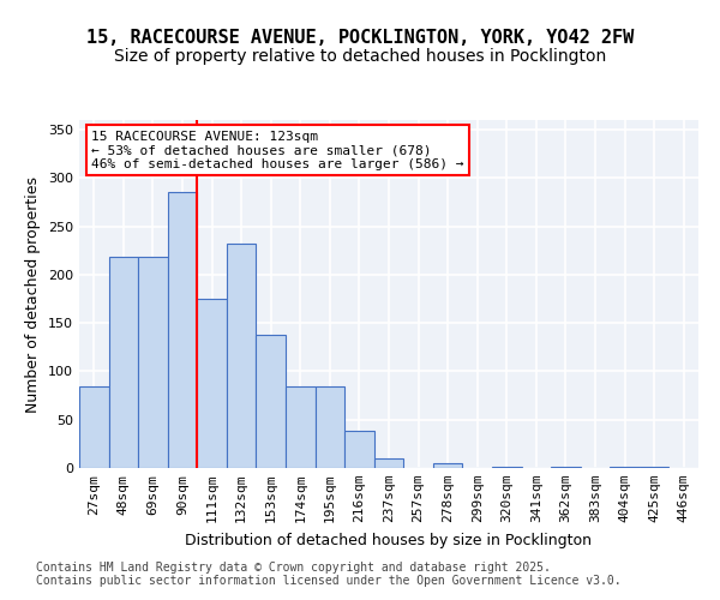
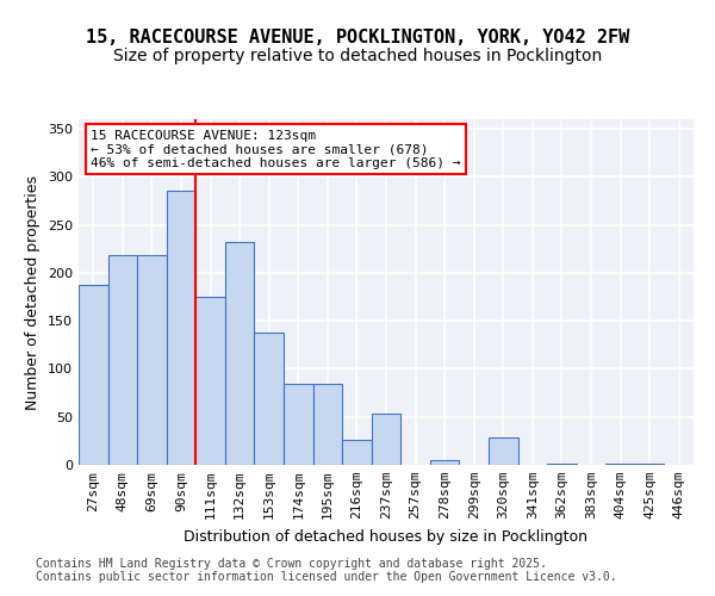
27sqm: 85 -> 188
216sqm: 38 -> 26
237sqm: 10 -> 54
320sqm: 1 -> 28
